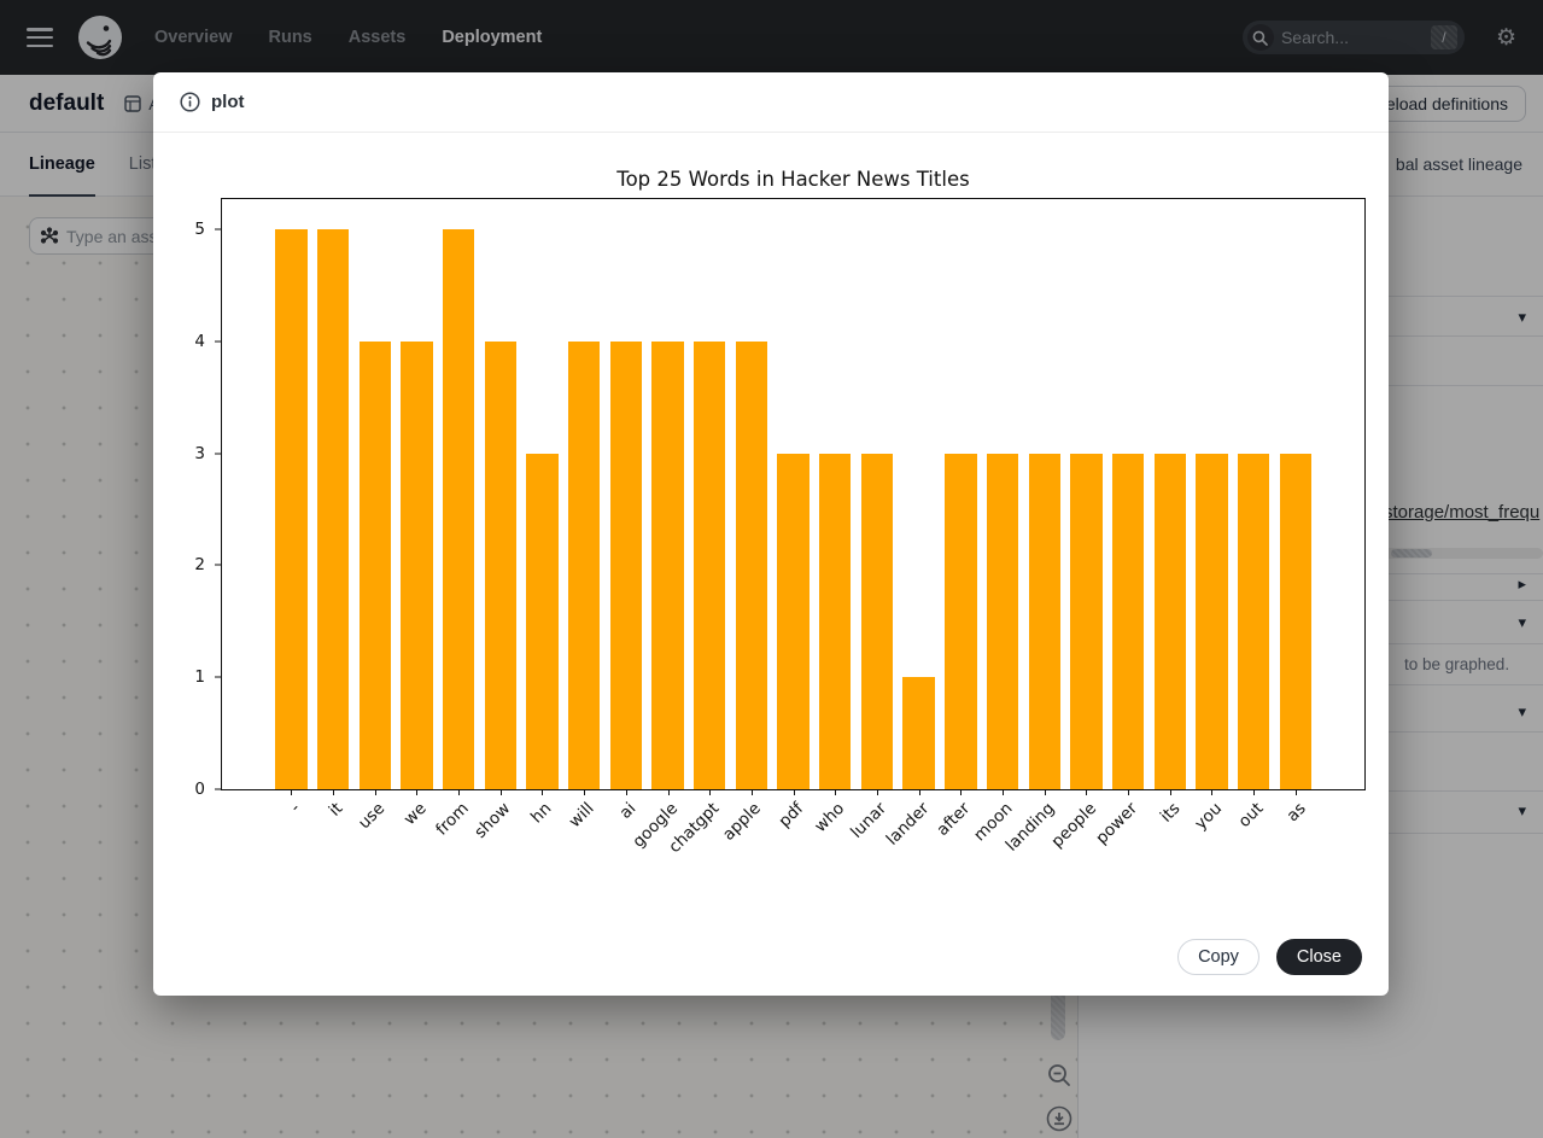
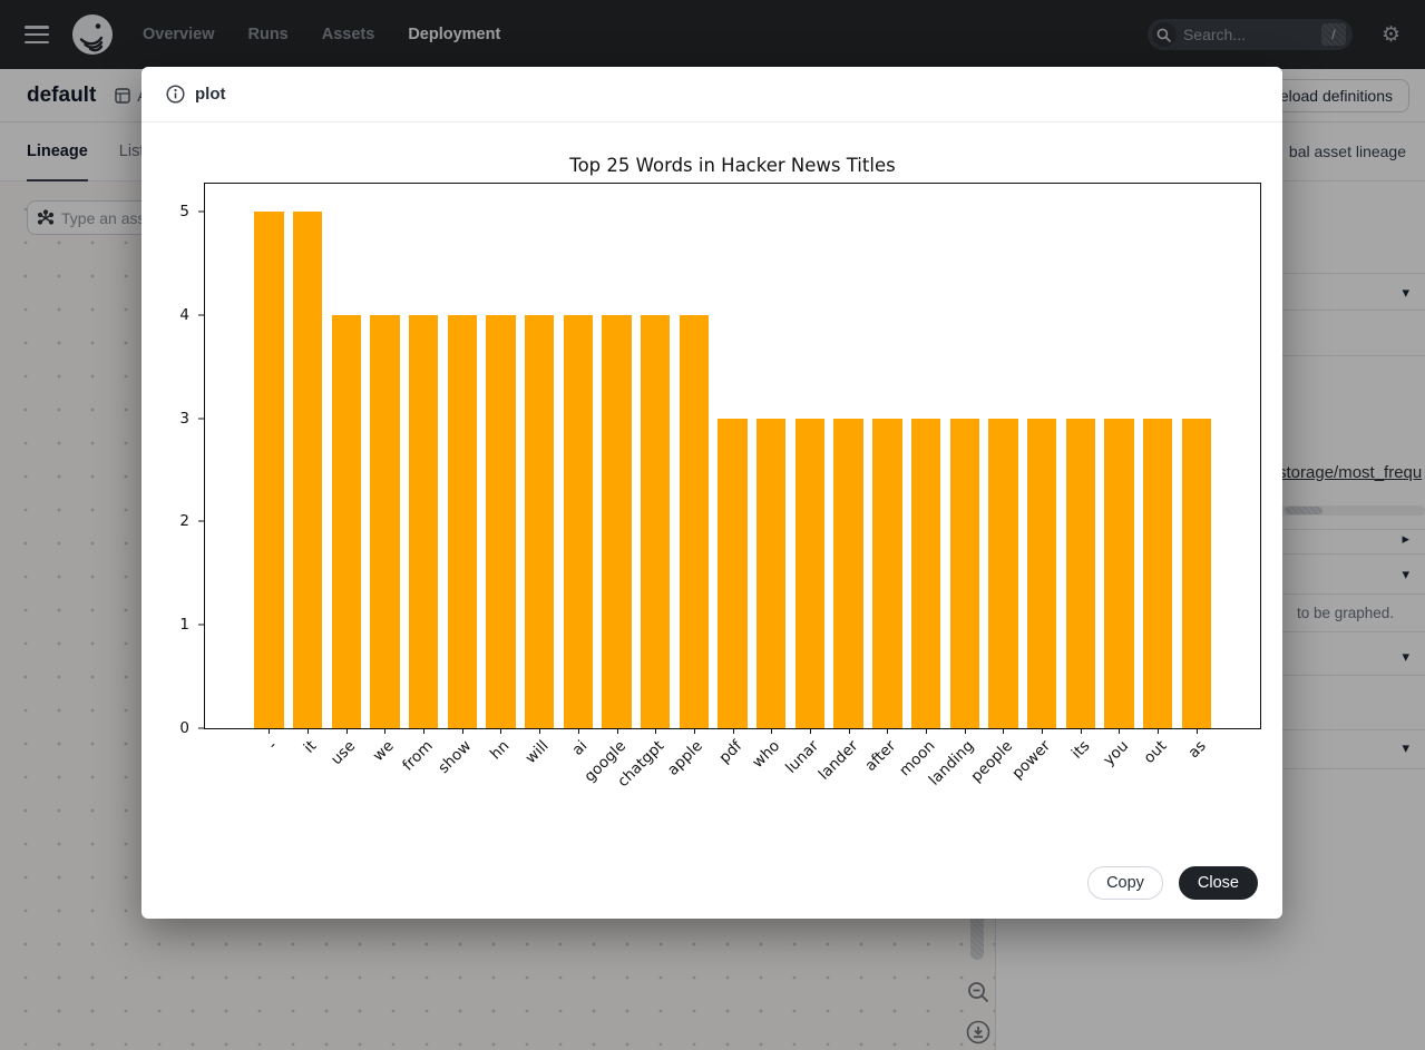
from: 5 -> 4
hn: 3 -> 4
lander: 1 -> 3
